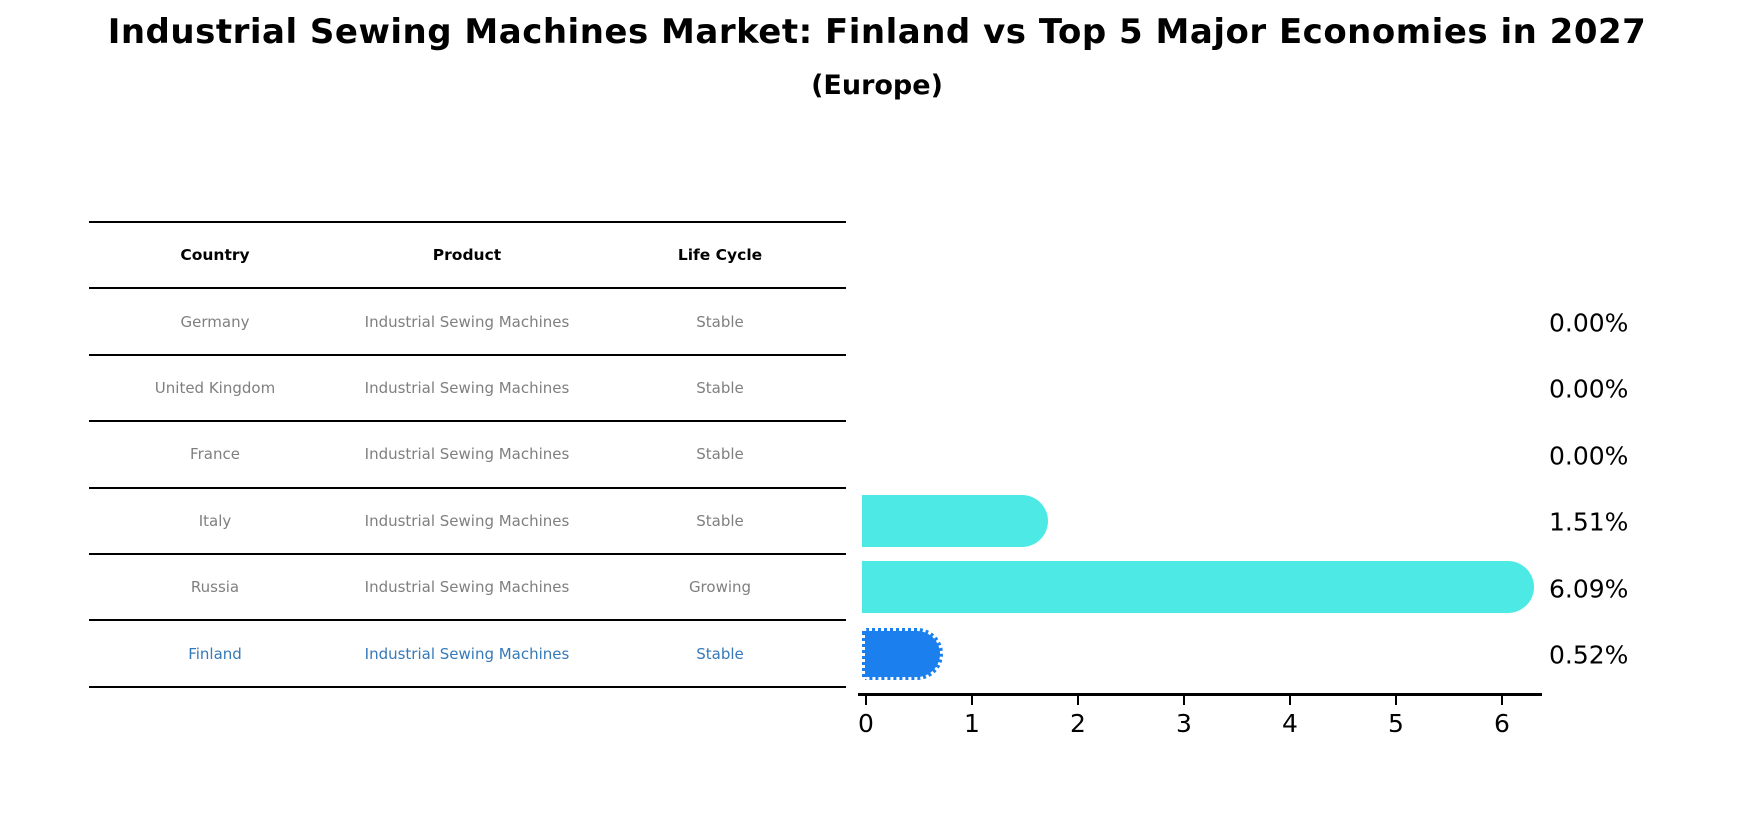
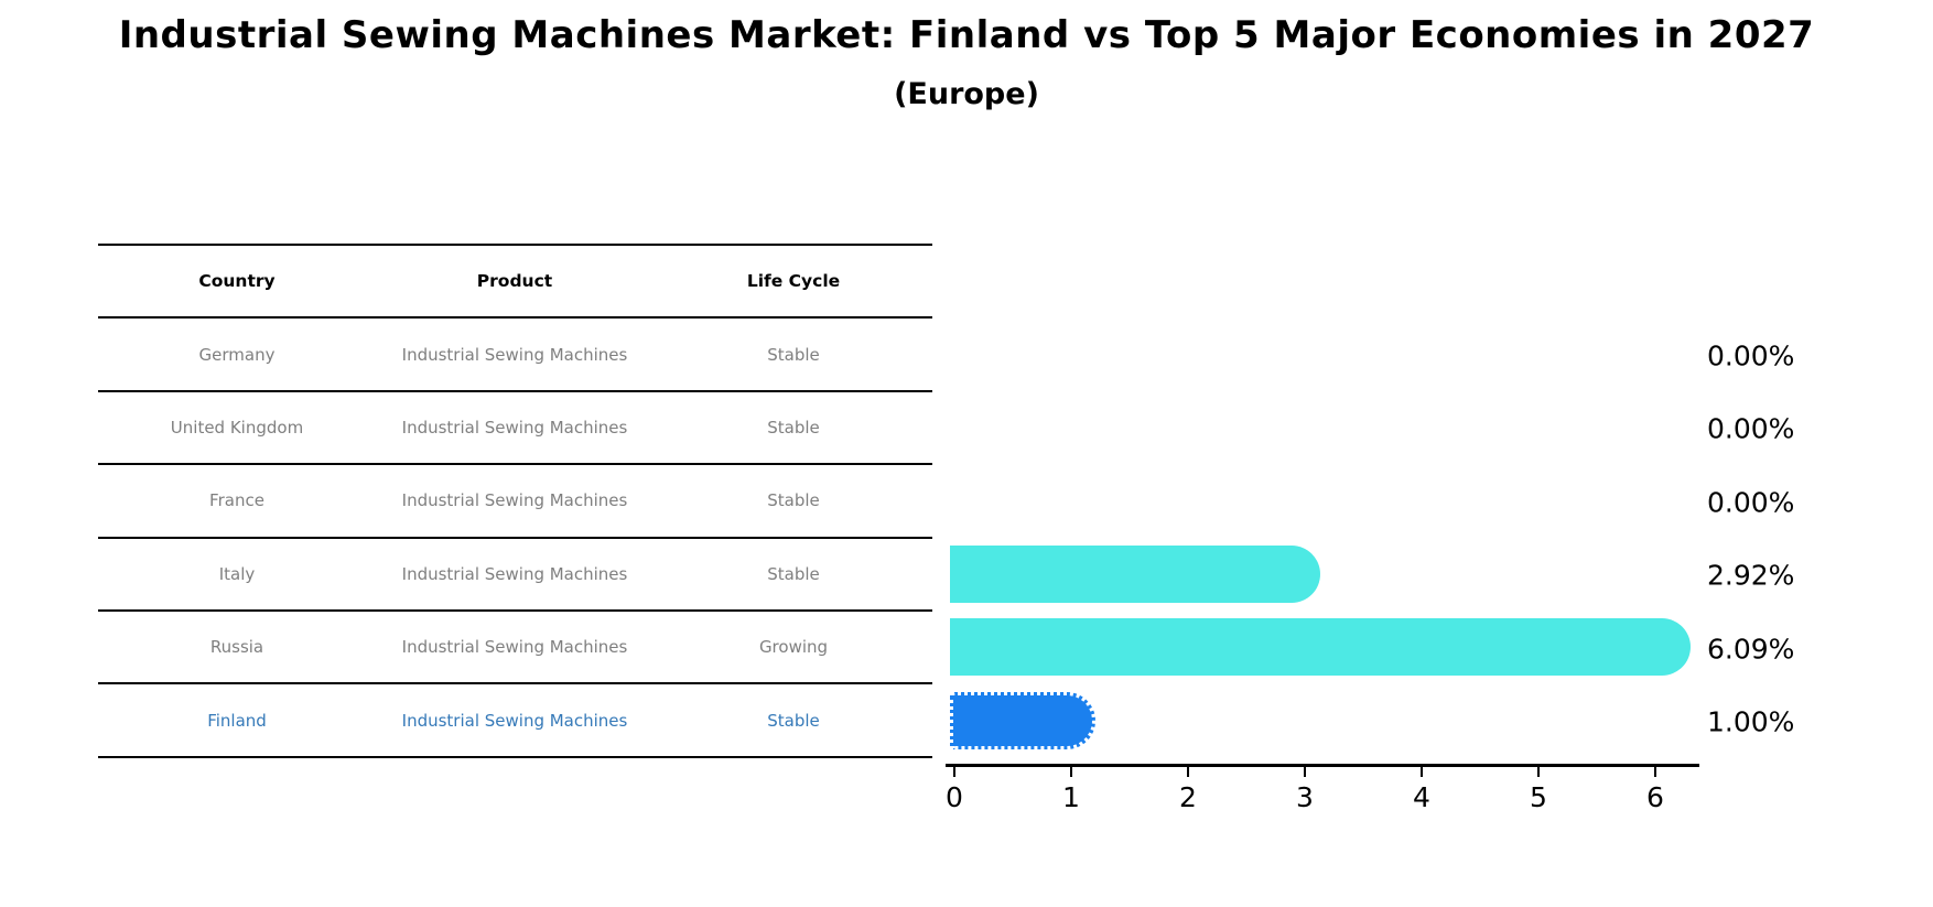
Italy: 1.51% -> 2.92%
Finland: 0.52% -> 1.00%
